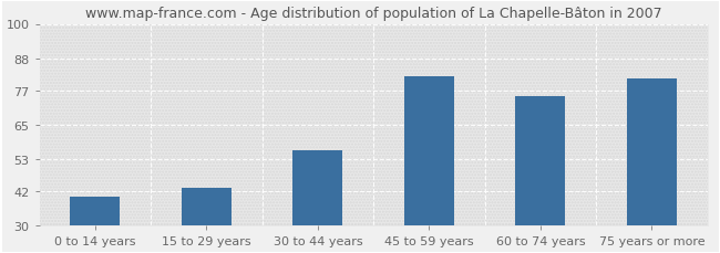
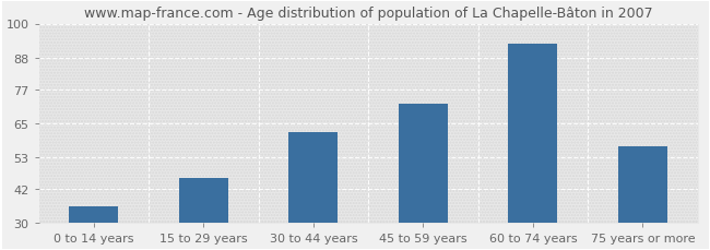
0 to 14 years: 40 -> 36
15 to 29 years: 43 -> 46
30 to 44 years: 56 -> 62
45 to 59 years: 82 -> 72
60 to 74 years: 75 -> 93
75 years or more: 81 -> 57
